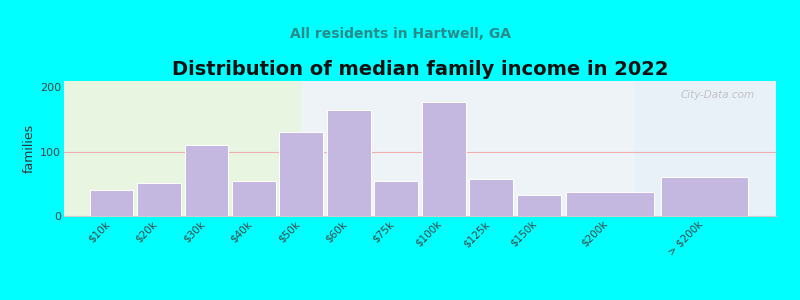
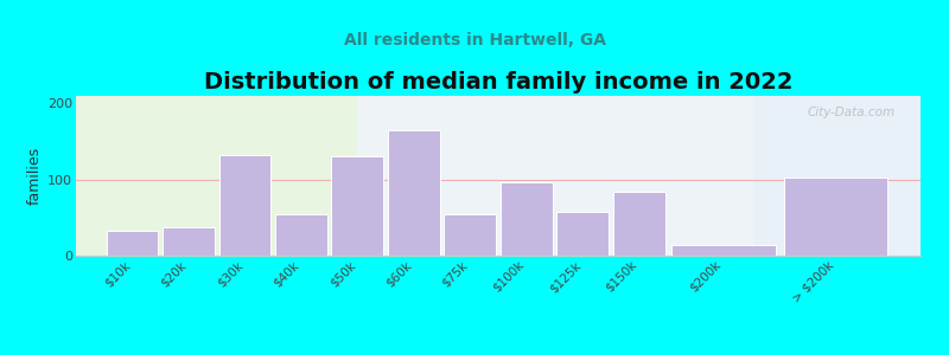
$10k: 40 -> 32
$20k: 52 -> 38
$30k: 110 -> 132
$100k: 178 -> 96
$150k: 32 -> 84
$200k: 38 -> 14
> $200k: 60 -> 102
